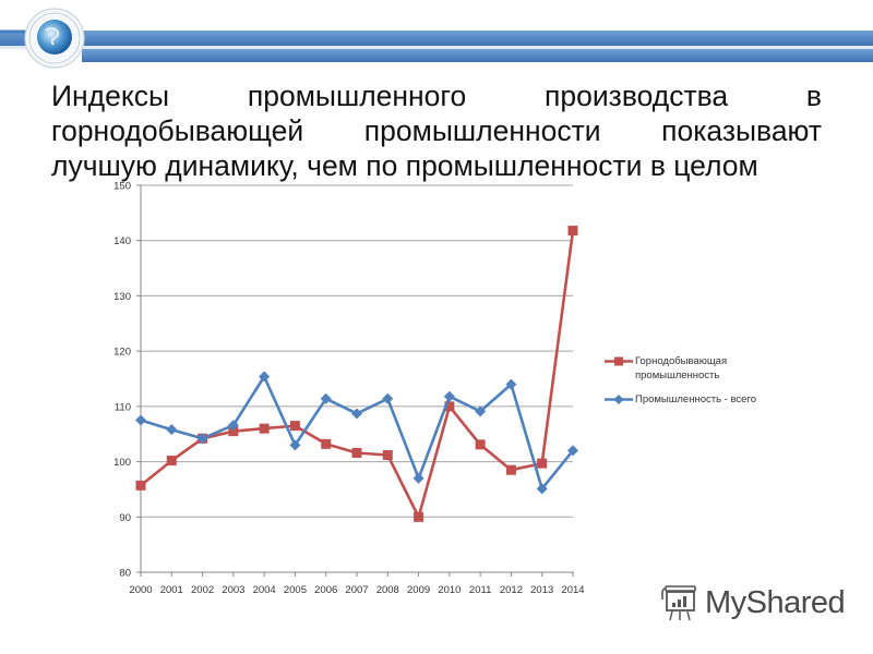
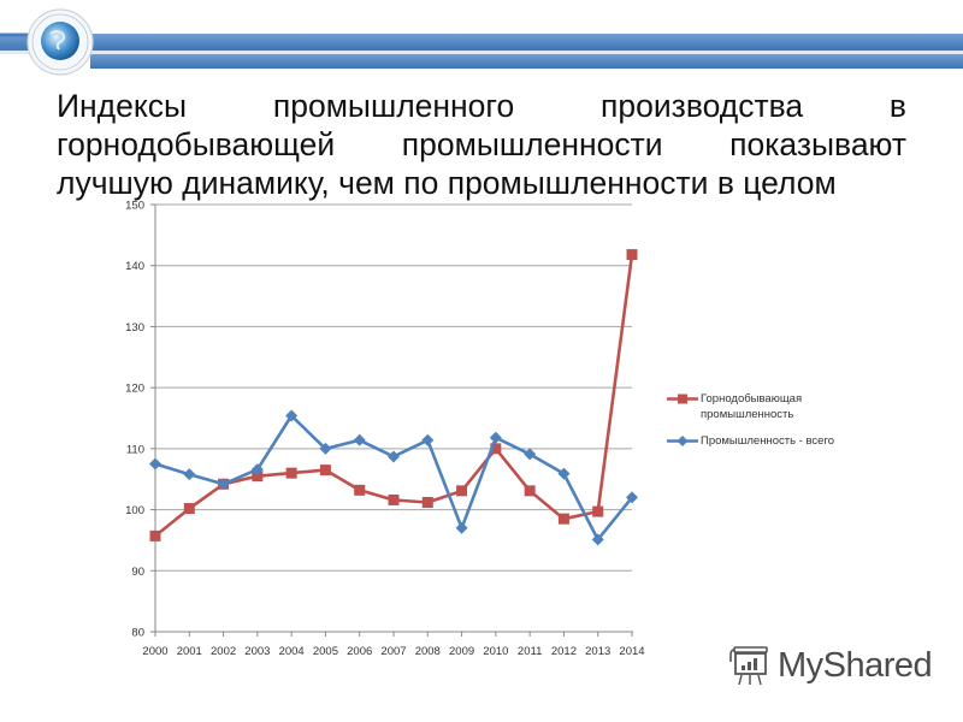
Промышленность - всего/2005: 103 -> 110
Горнодобывающая промышленность/2009: 90 -> 103
Промышленность - всего/2012: 114 -> 106
